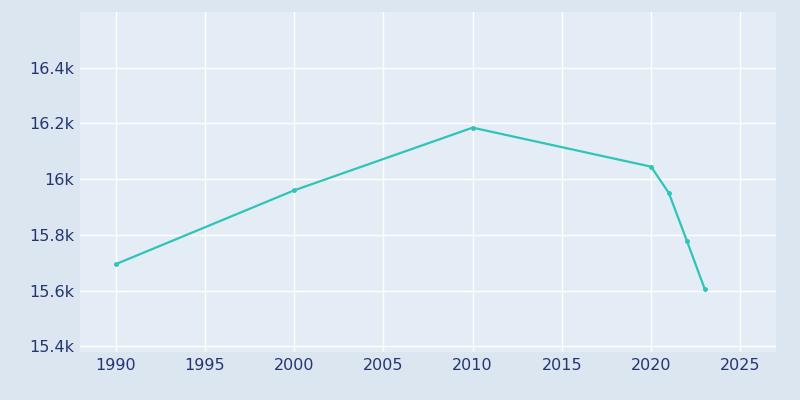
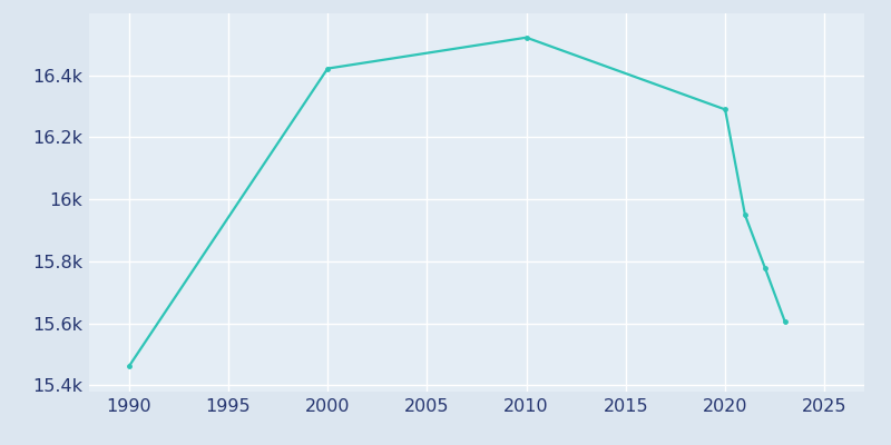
1990: 15.695k -> 15.461k
2000: 15.960k -> 16.422k
2010: 16.185k -> 16.522k
2020: 16.045k -> 16.290k
